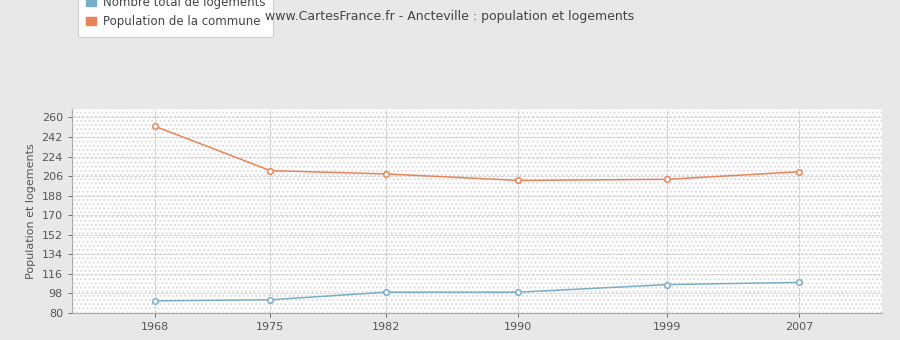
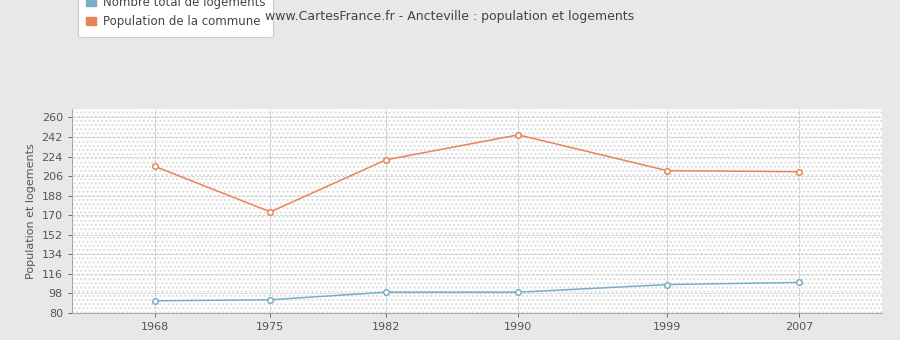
Population de la commune/1968: 252 -> 215
Population de la commune/1975: 211 -> 173
Population de la commune/1982: 208 -> 221
Population de la commune/1990: 202 -> 244
Population de la commune/1999: 203 -> 211
